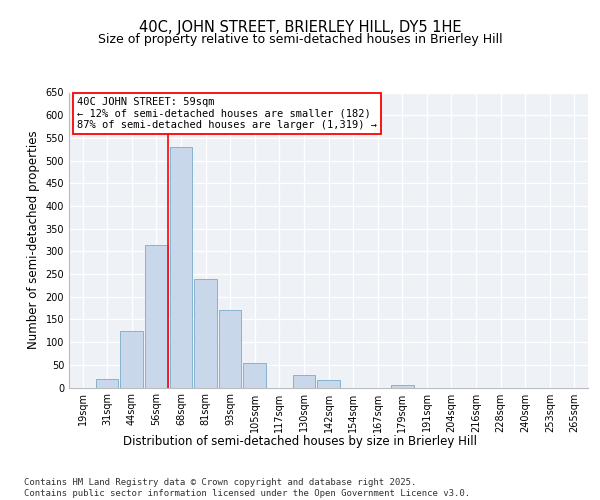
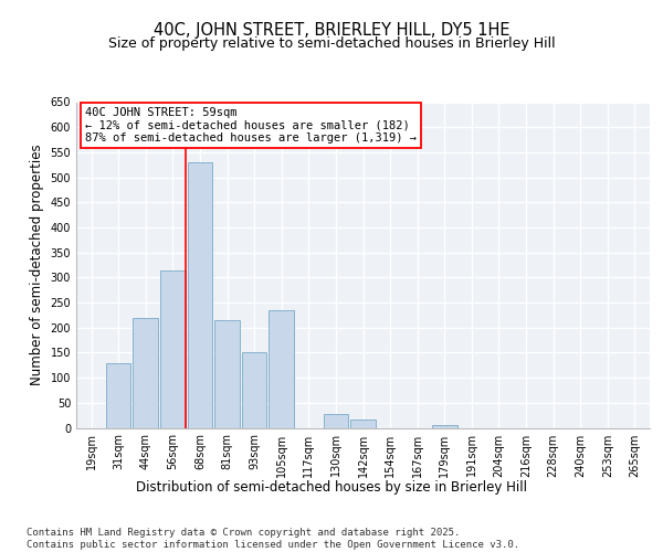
31sqm: 18 -> 130
44sqm: 125 -> 220
81sqm: 240 -> 215
93sqm: 170 -> 150
105sqm: 53 -> 235
